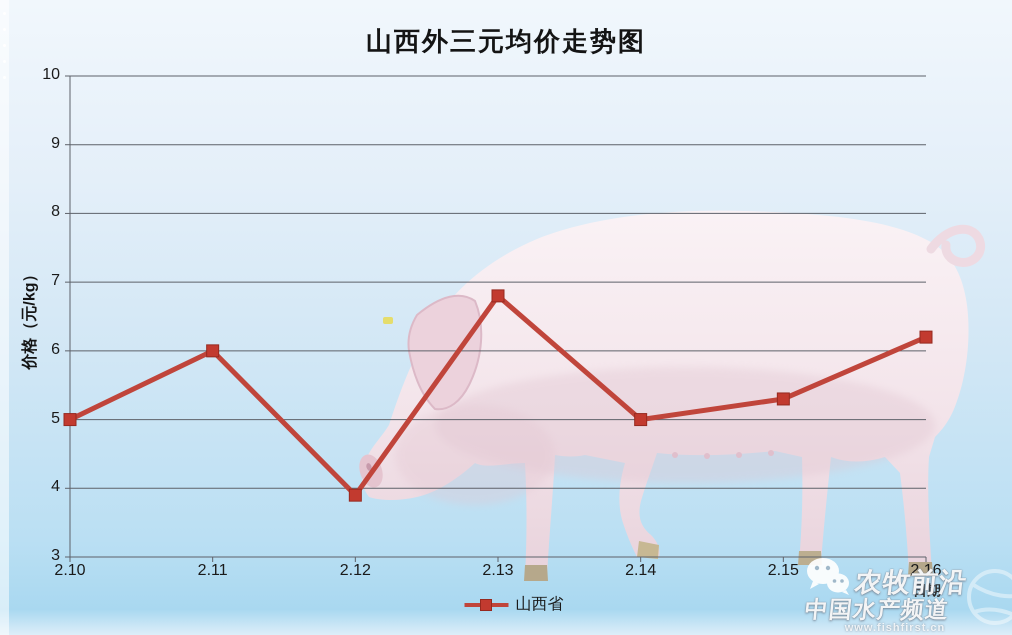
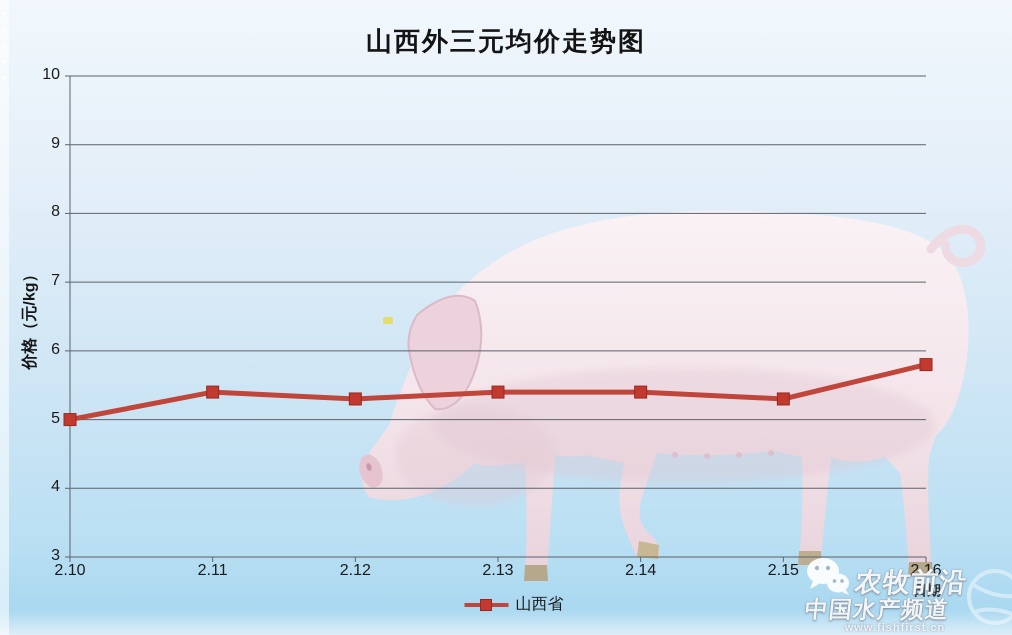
2.11: 6.0 -> 5.4
2.12: 3.9 -> 5.3
2.13: 6.8 -> 5.4
2.14: 5.0 -> 5.4
2.16: 6.2 -> 5.8
